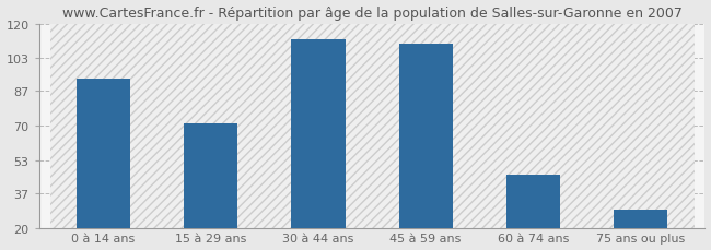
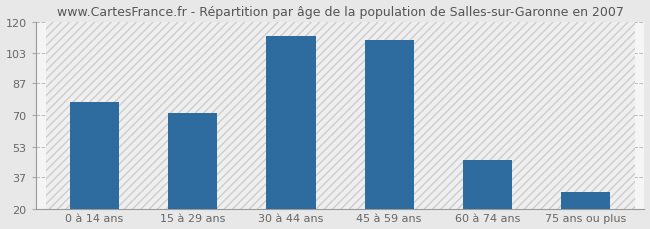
0 à 14 ans: 93 -> 77
